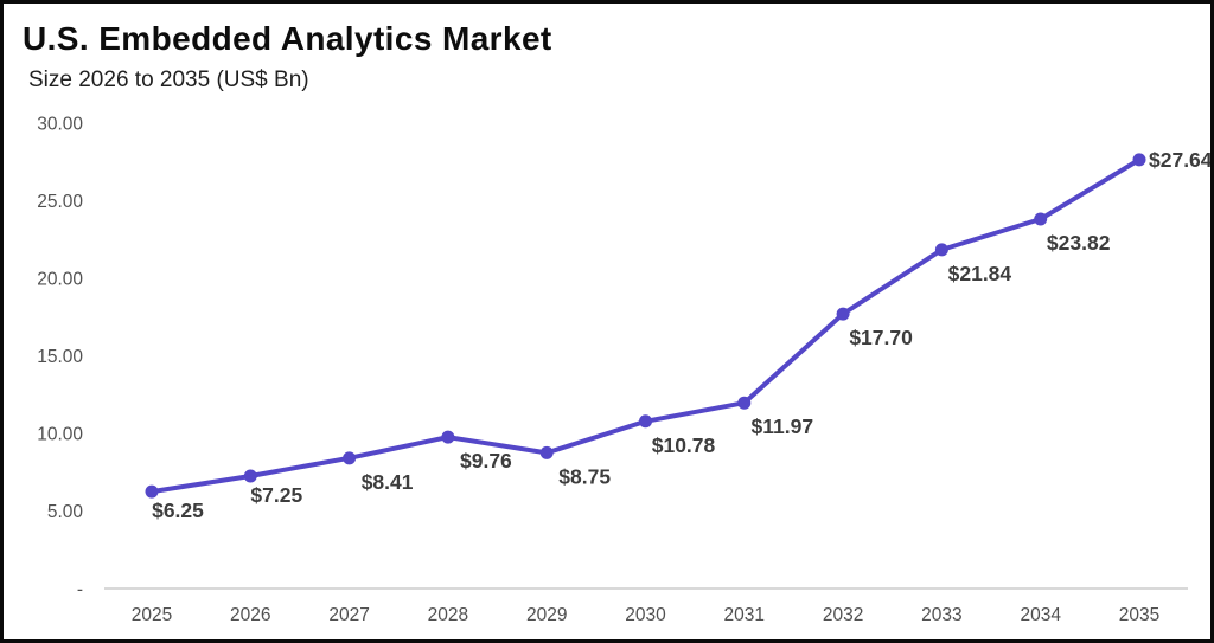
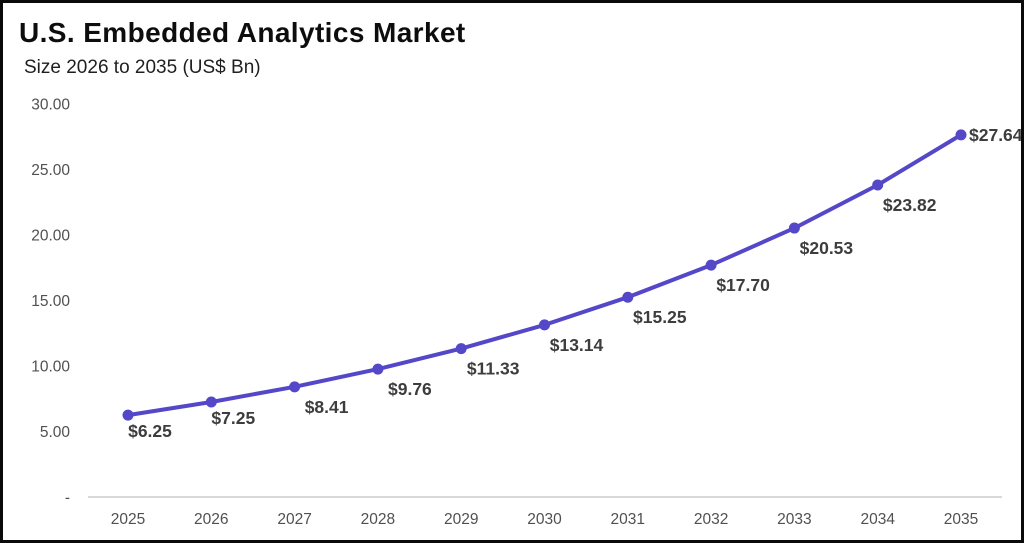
2029: $8.75 -> $11.33
2030: $10.78 -> $13.14
2031: $11.97 -> $15.25
2033: $21.84 -> $20.53
